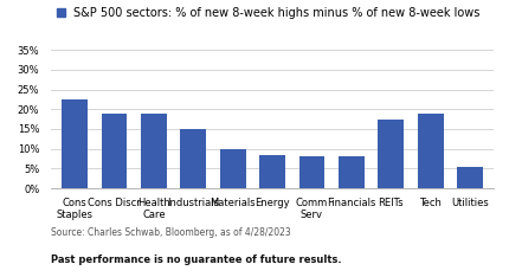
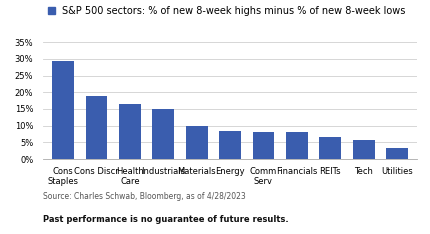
Cons Staples: 22.5% -> 29.5%
Health Care: 19.0% -> 16.5%
REITs: 17.5% -> 6.5%
Tech: 19.0% -> 5.8%
Utilities: 5.5% -> 3.2%
